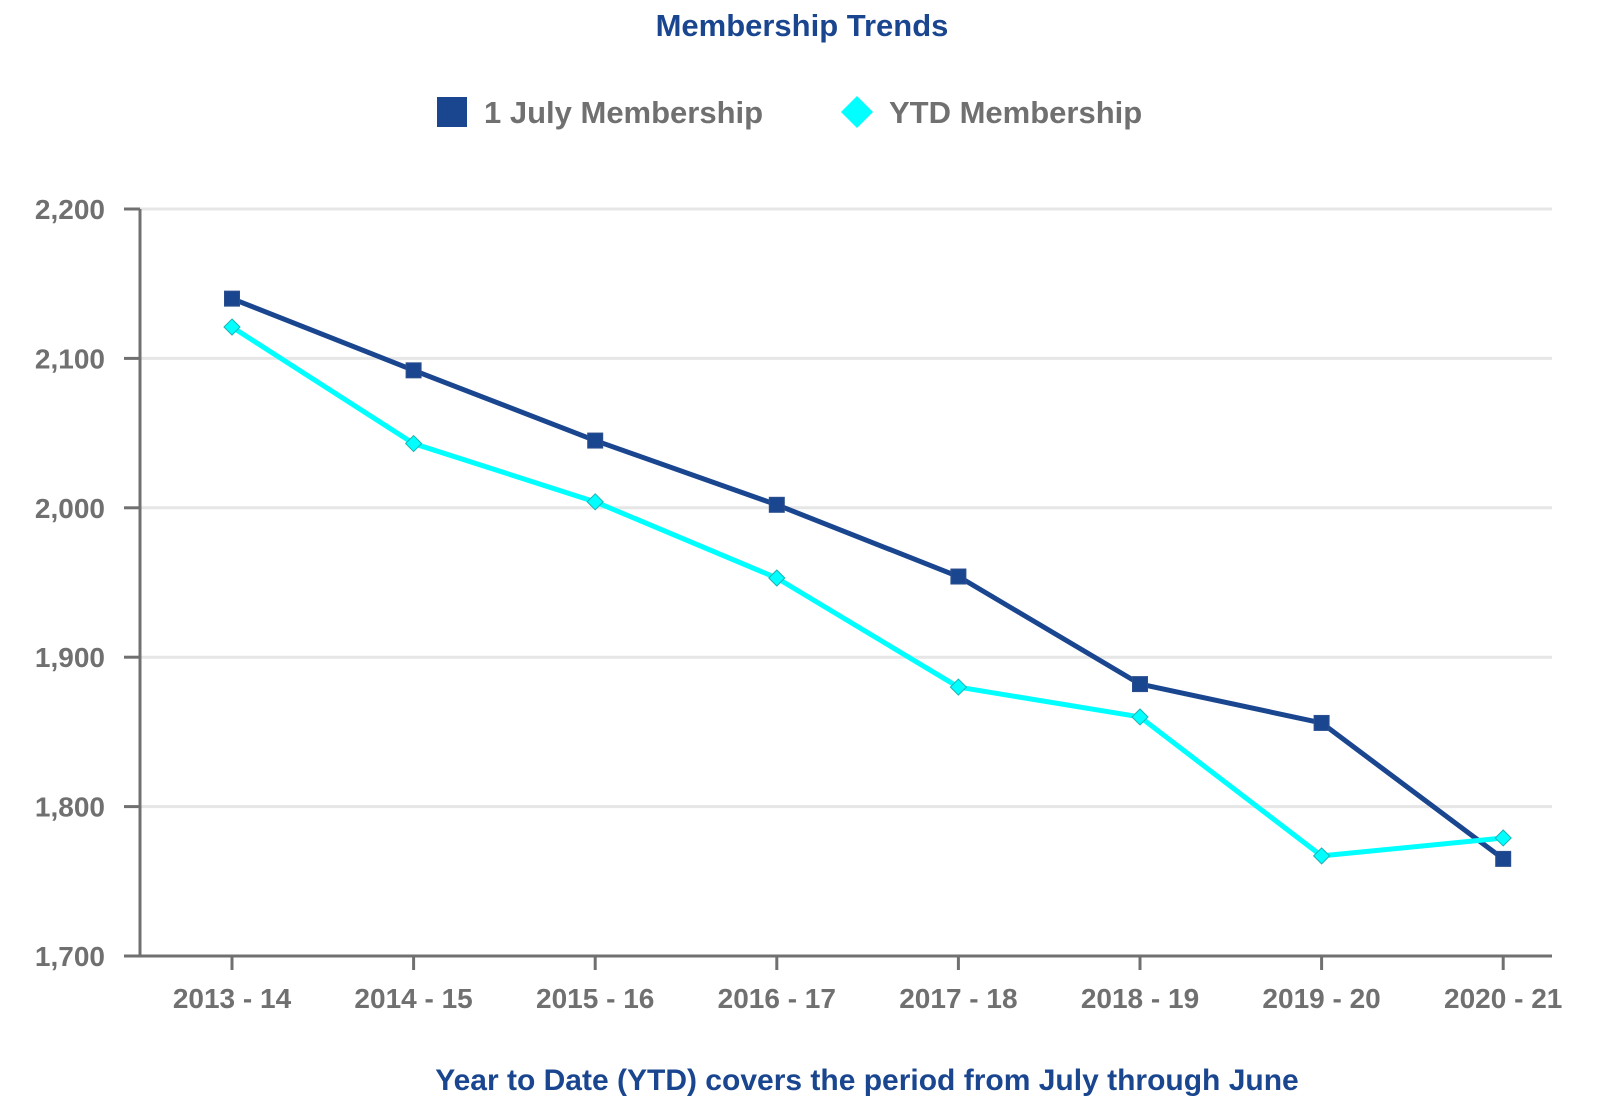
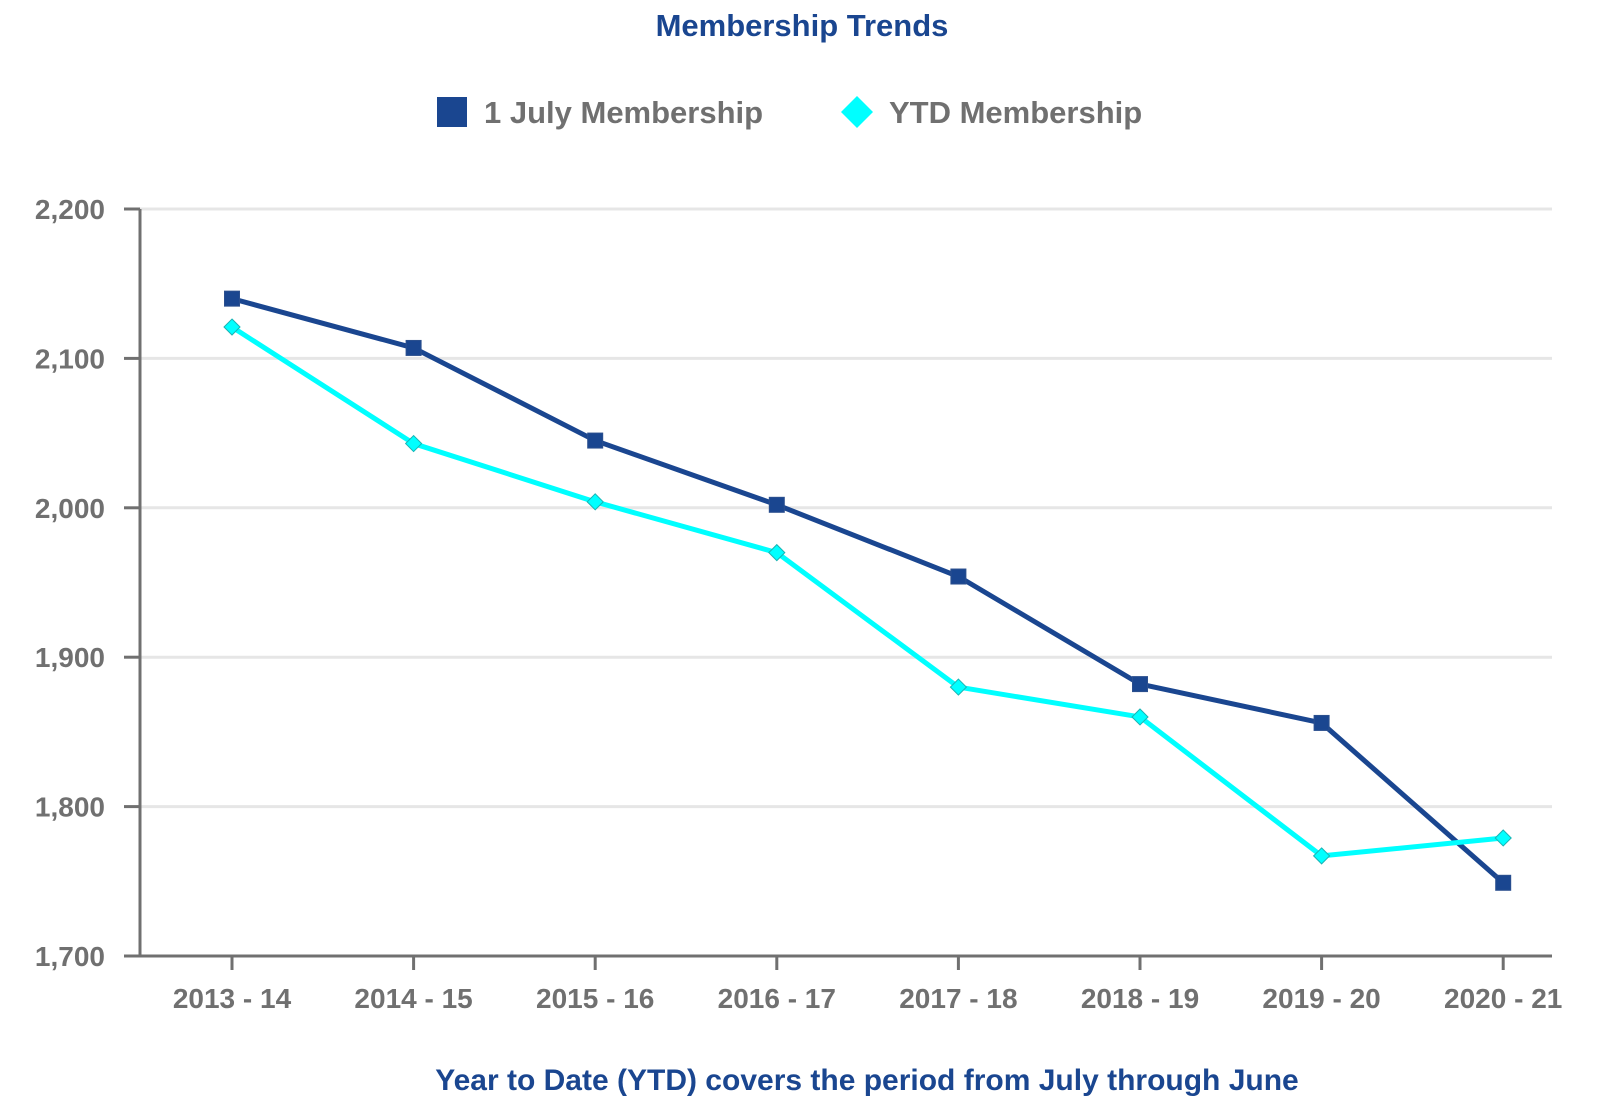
1 July Membership/2014 - 15: 2092 -> 2107
YTD Membership/2016 - 17: 1953 -> 1970
1 July Membership/2020 - 21: 1765 -> 1749
